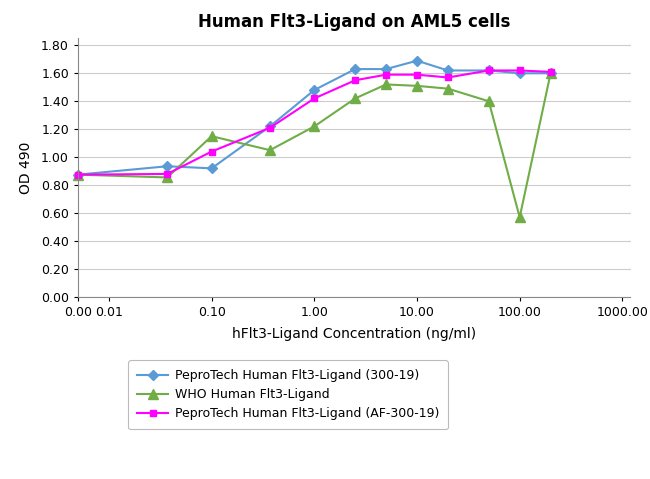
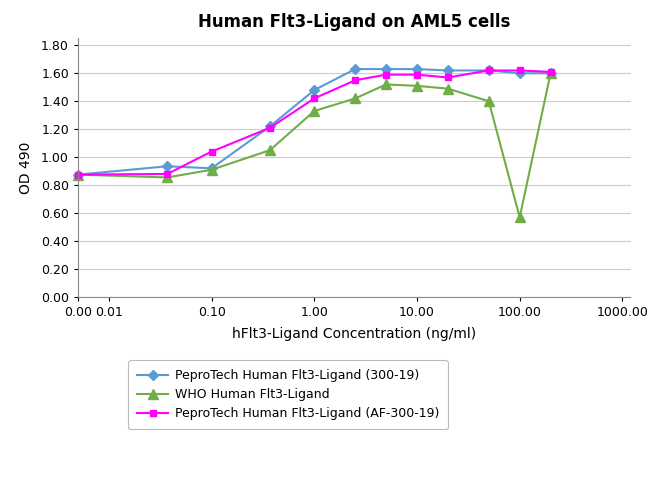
WHO Human Flt3-Ligand/0.10: 1.15 -> 0.91
WHO Human Flt3-Ligand/1.00: 1.22 -> 1.33
PeproTech Human Flt3-Ligand (300-19)/10.00: 1.69 -> 1.63
